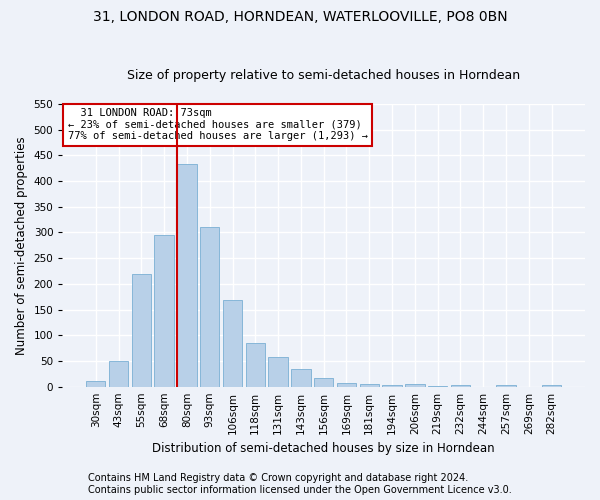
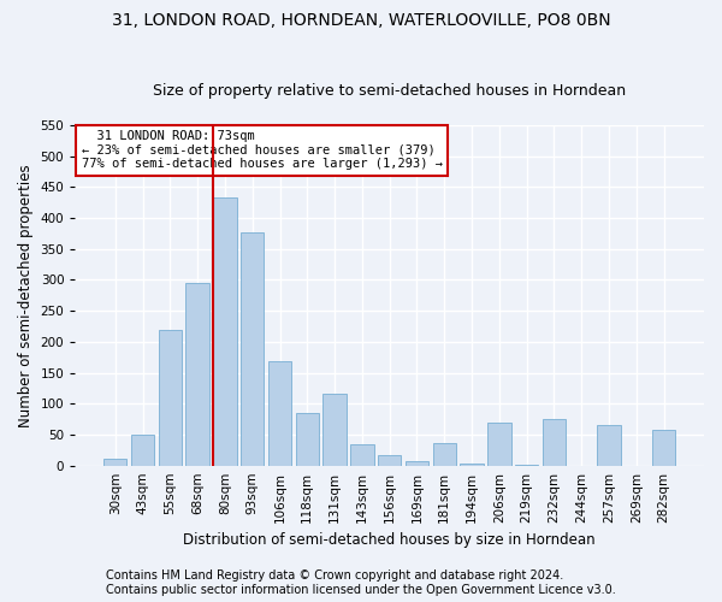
93sqm: 311 -> 376
131sqm: 58 -> 116
181sqm: 5 -> 36
206sqm: 5 -> 70
232sqm: 3 -> 76
257sqm: 3 -> 66
282sqm: 3 -> 58
